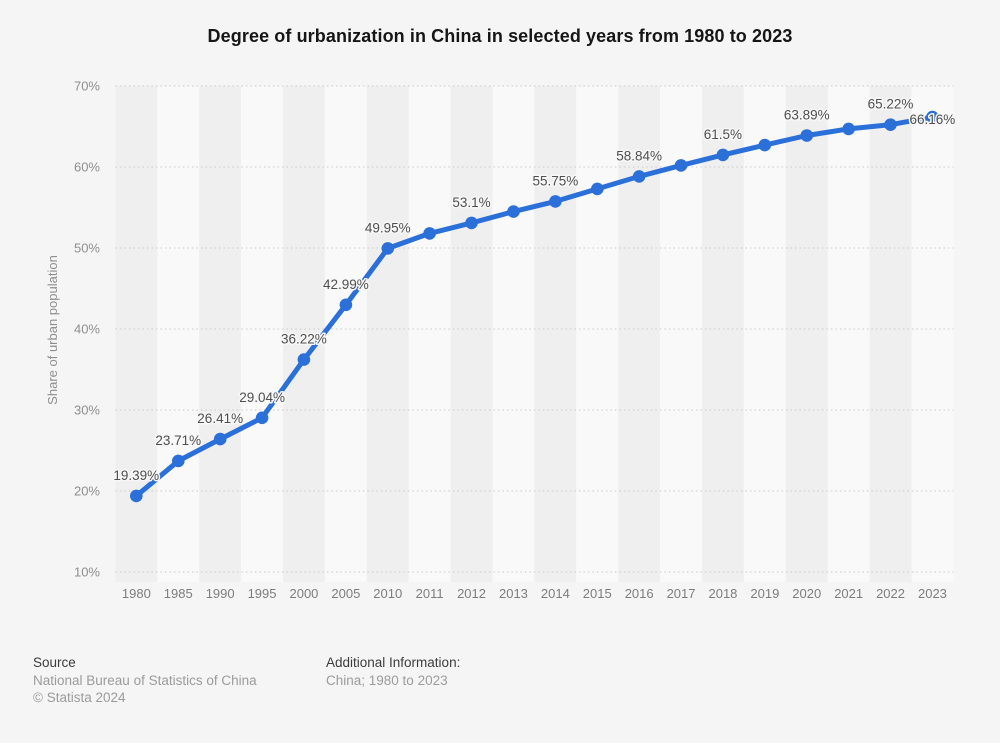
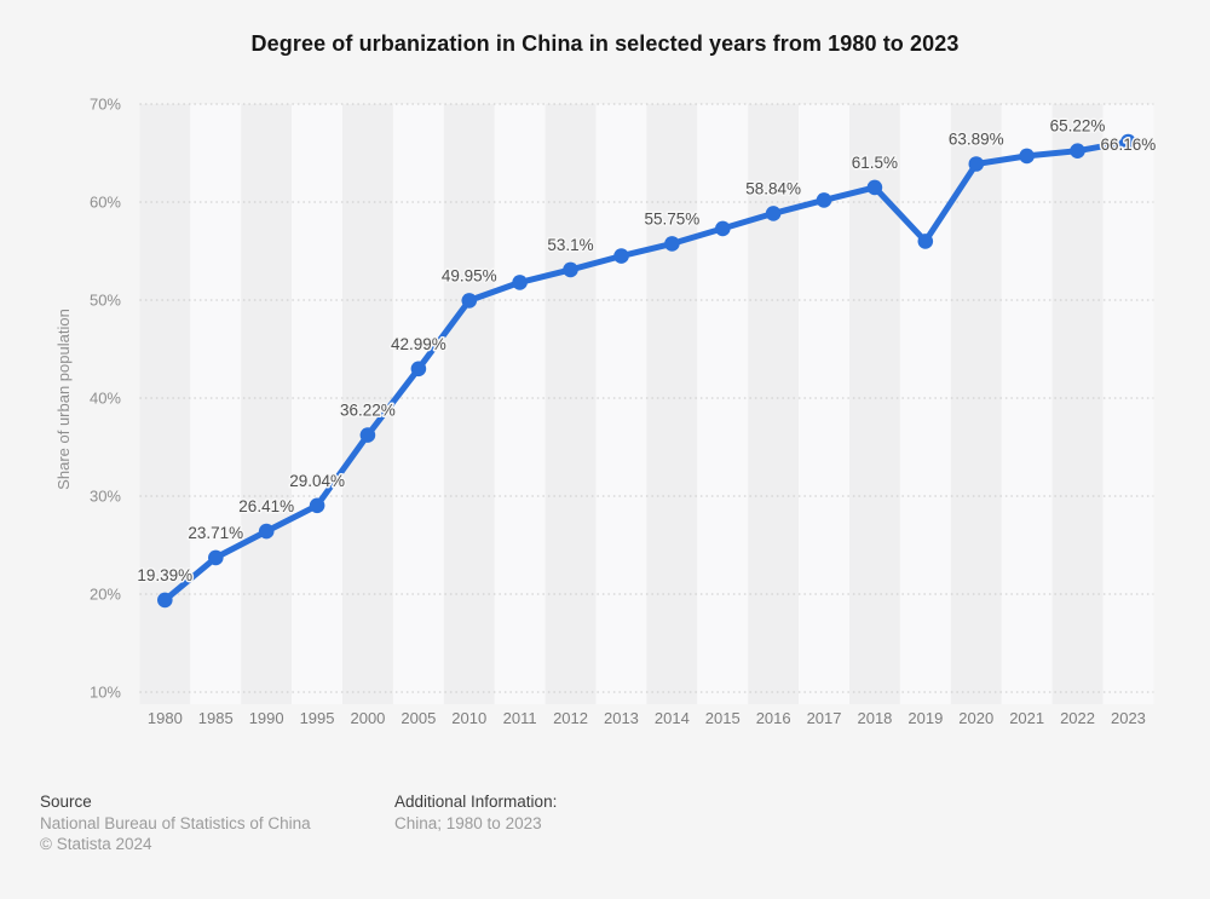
2019: 63% -> 56%
